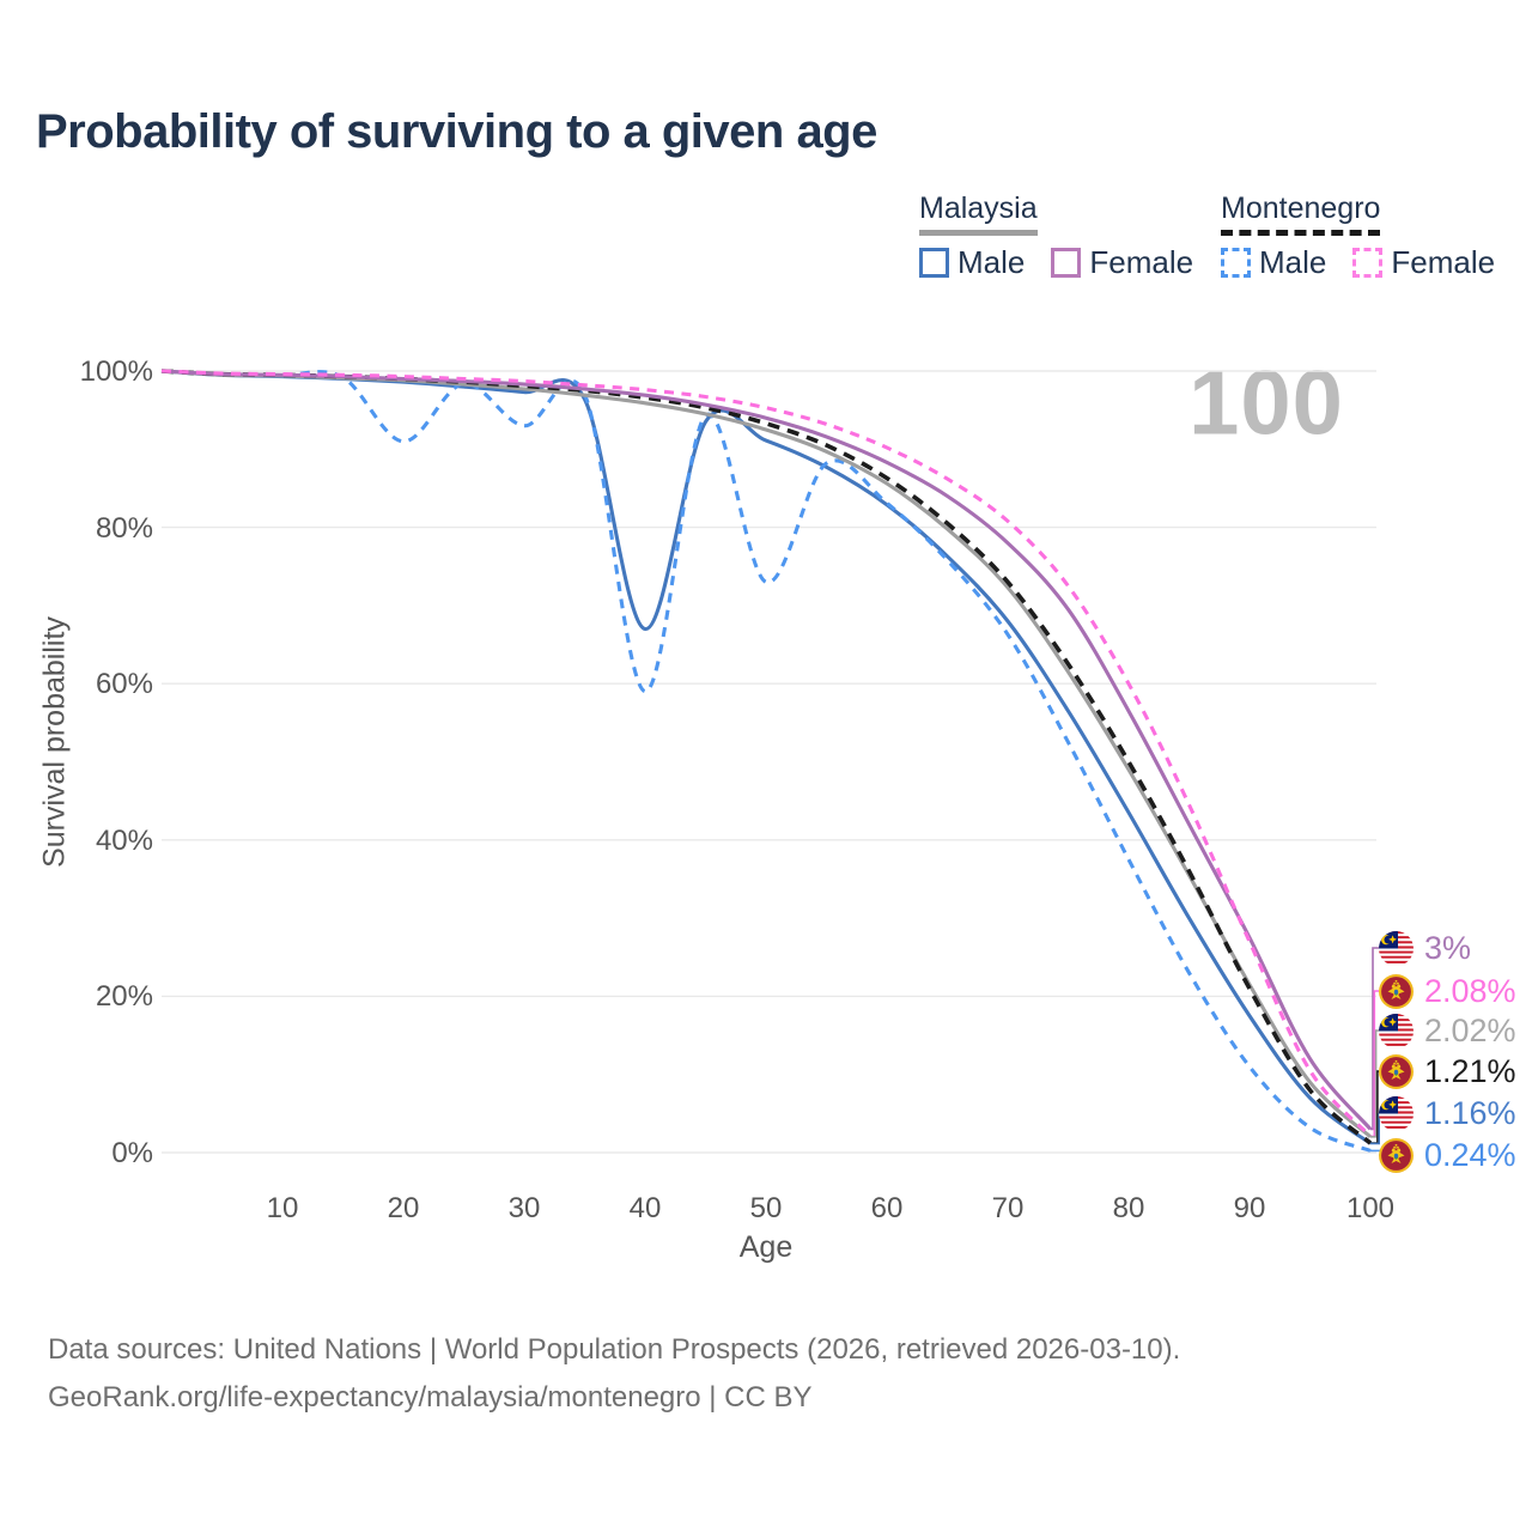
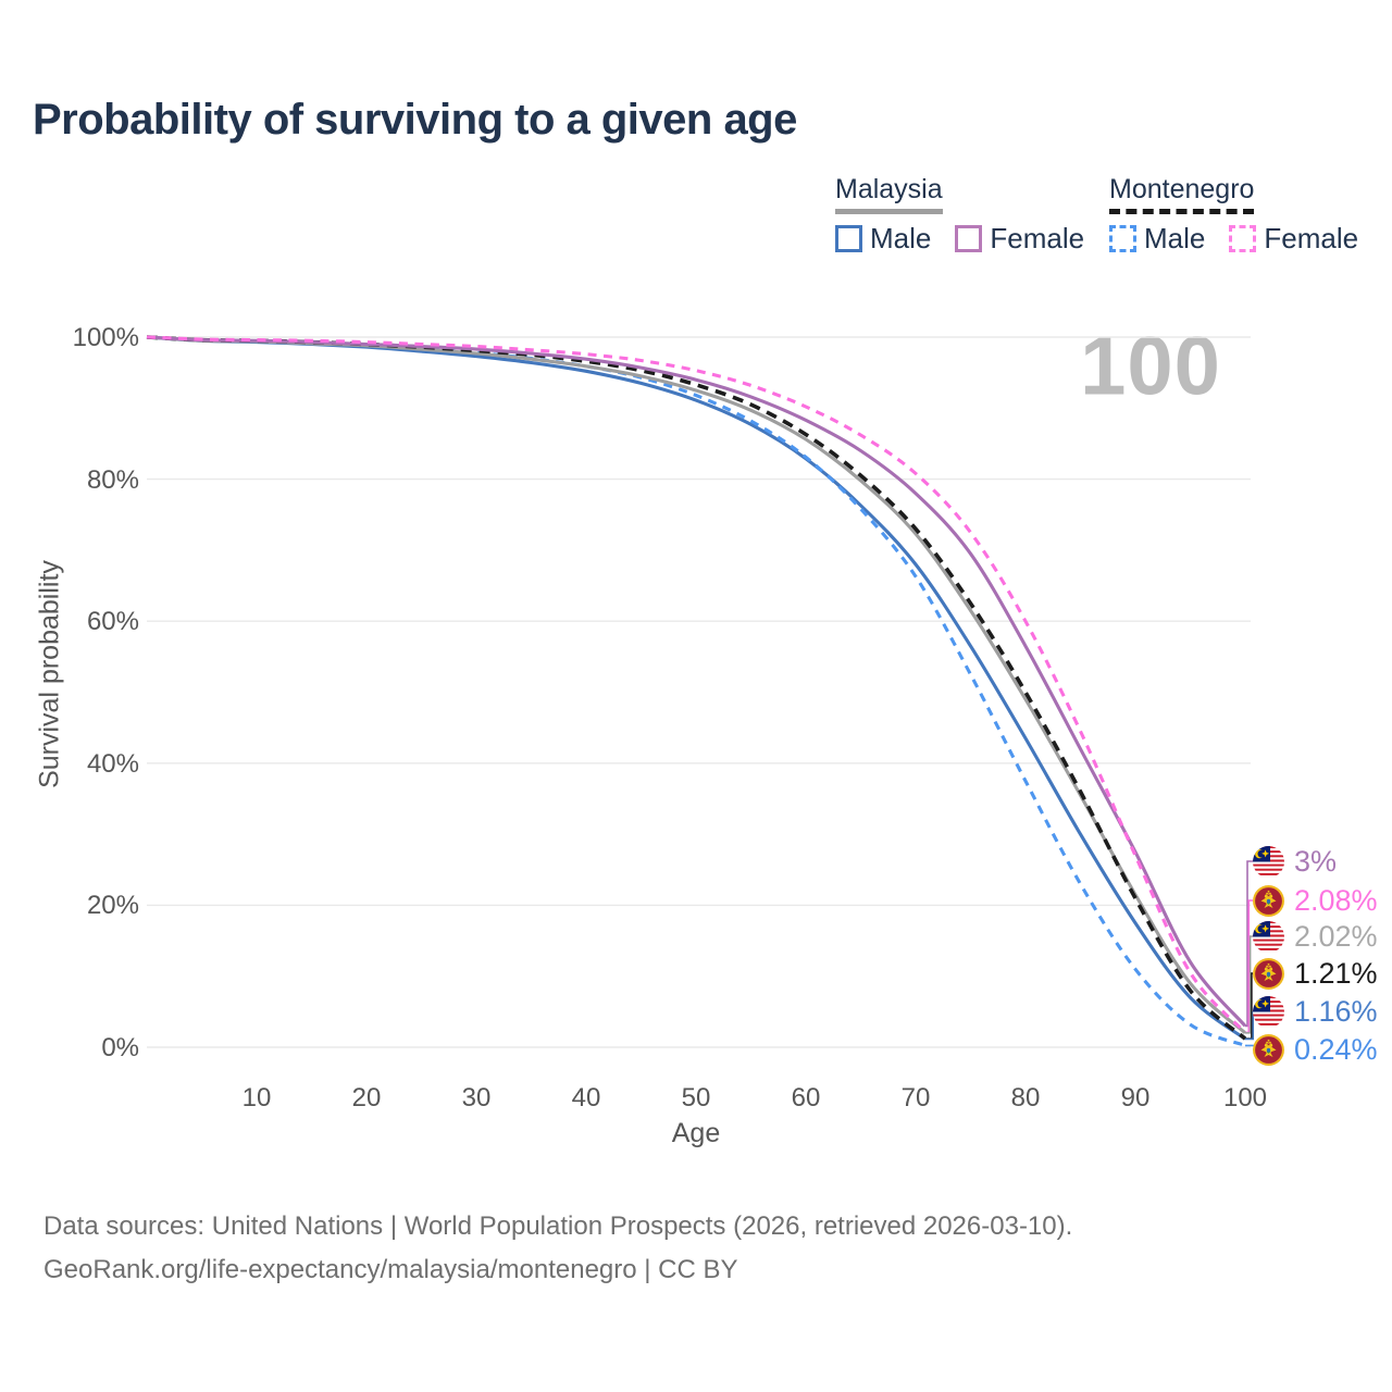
Montenegro Male/20: 91% -> 99%
Montenegro Male/30: 93% -> 98%
Malaysia Male/40: 67% -> 95%
Montenegro Male/40: 59% -> 96%
Montenegro Male/50: 73% -> 92%
